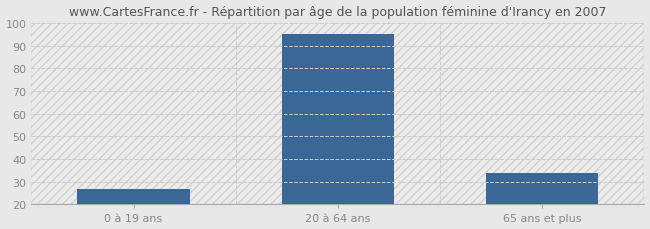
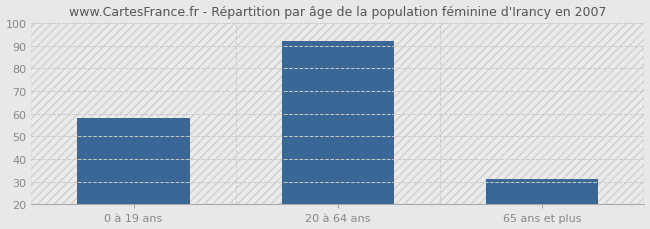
0 à 19 ans: 27 -> 58
20 à 64 ans: 95 -> 92
65 ans et plus: 34 -> 31
